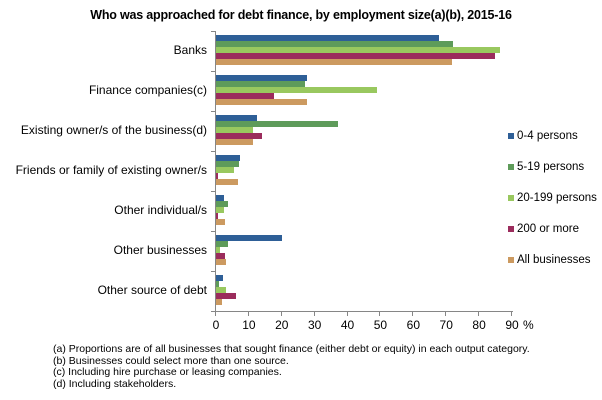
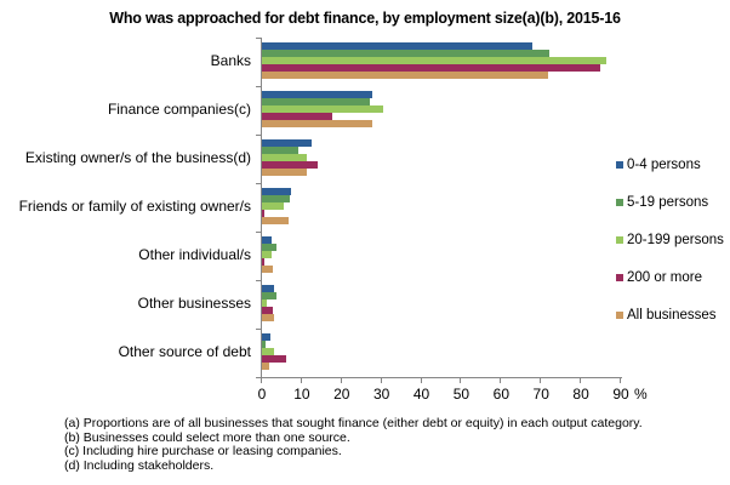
20-199 persons/Finance companies(c): 49 -> 30
5-19 persons/Existing owner/s of the business(d): 37 -> 9
0-4 persons/Other businesses: 20 -> 3
